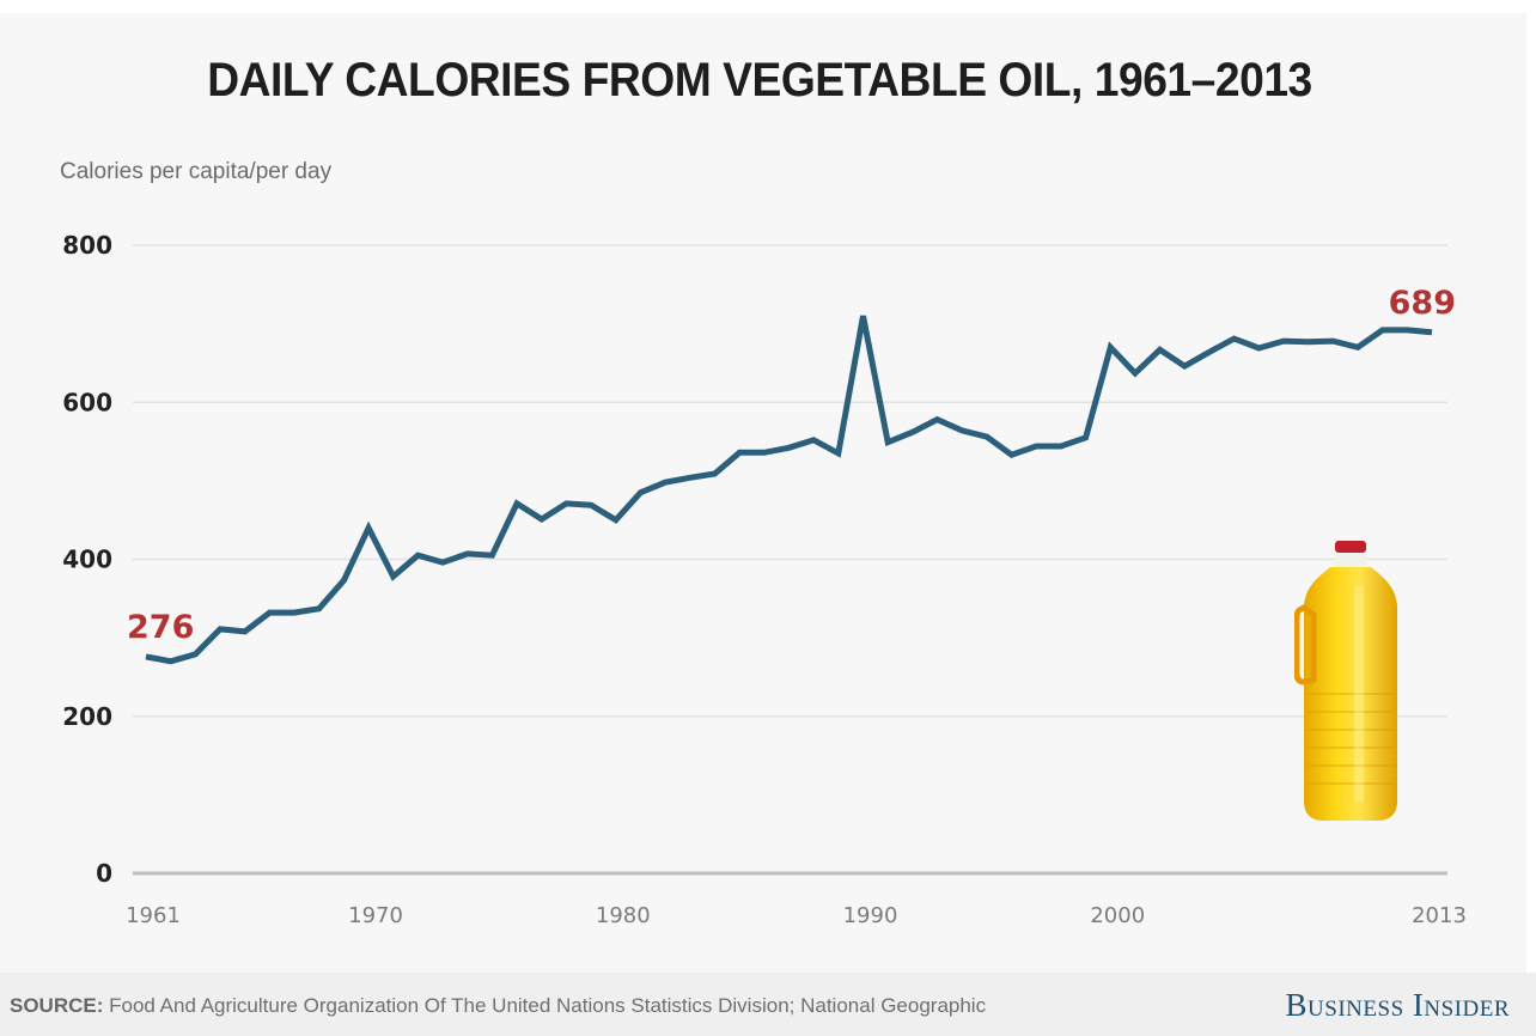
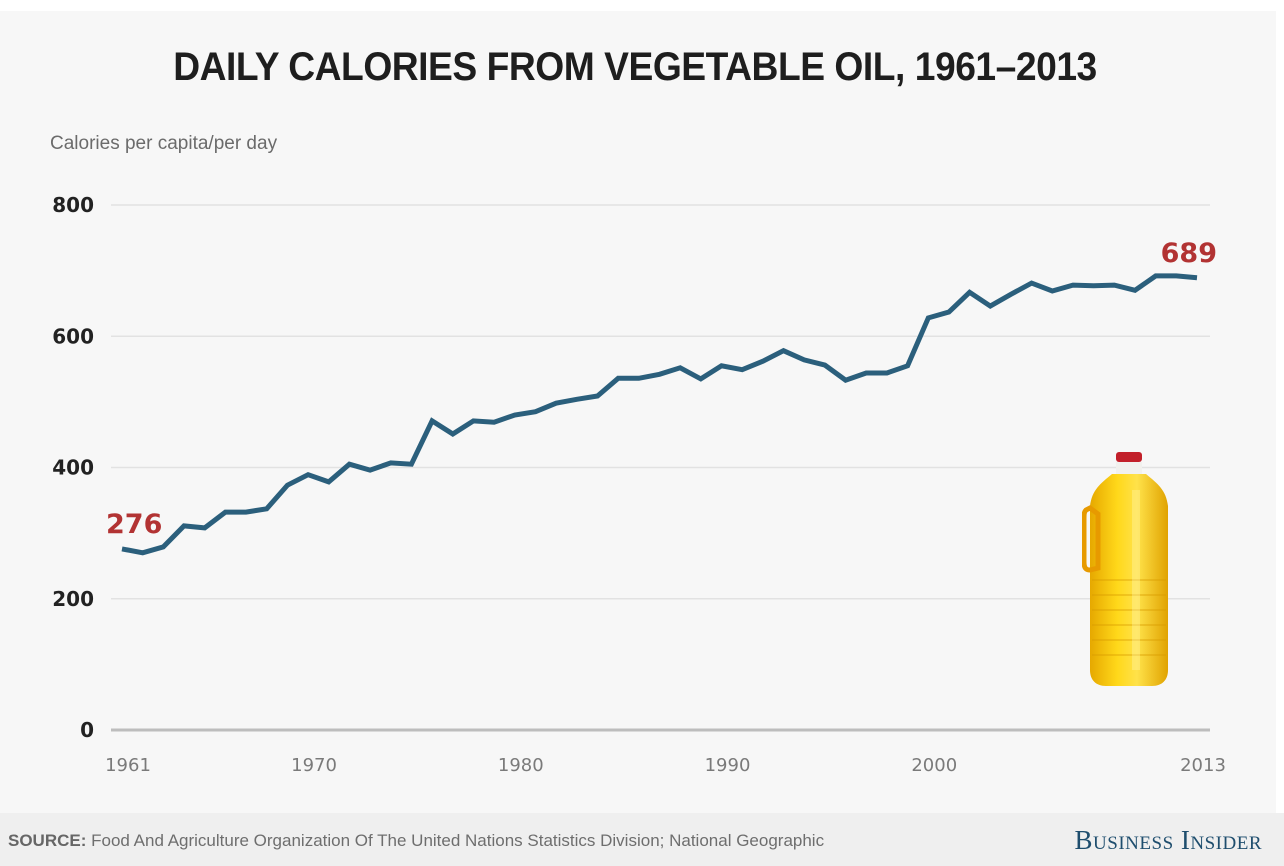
1970: 440 -> 390
1980: 450 -> 480
1990: 710 -> 560
2000: 670 -> 630
